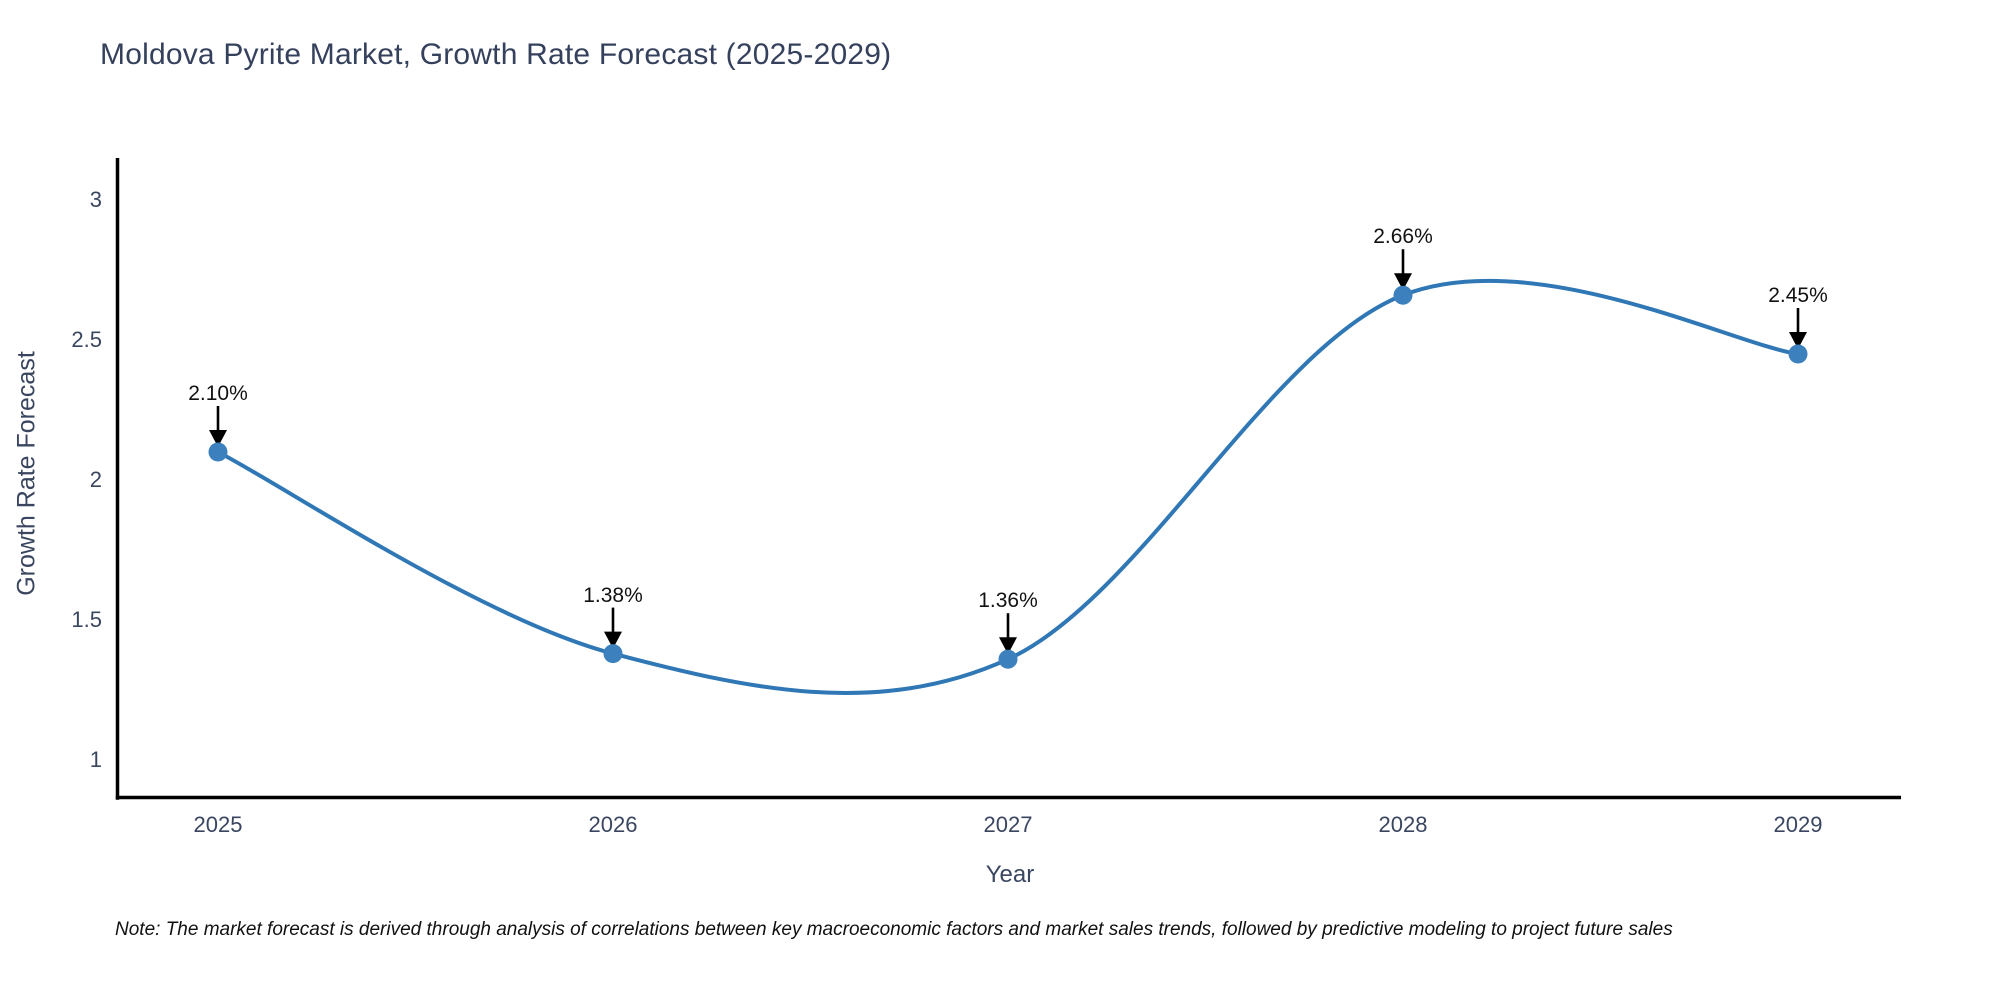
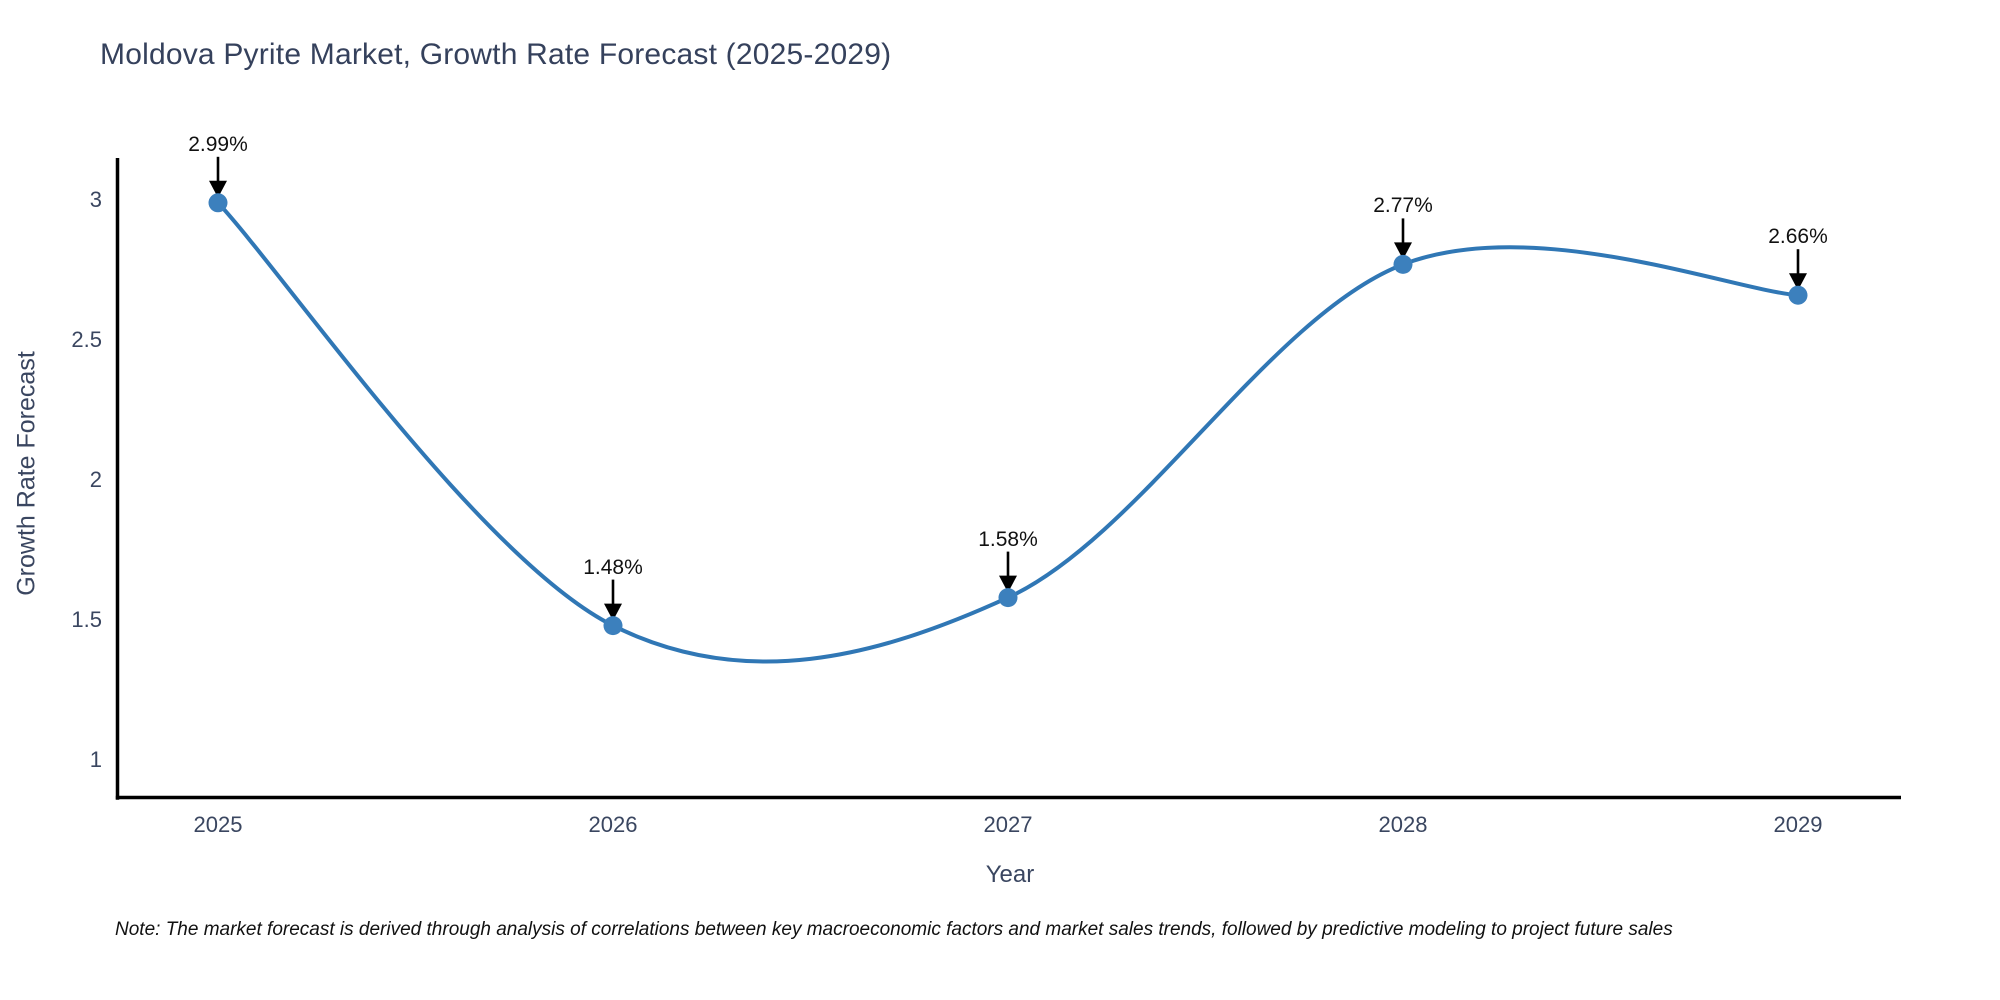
2025: 2.10% -> 2.99%
2026: 1.38% -> 1.48%
2027: 1.36% -> 1.58%
2028: 2.66% -> 2.77%
2029: 2.45% -> 2.66%
